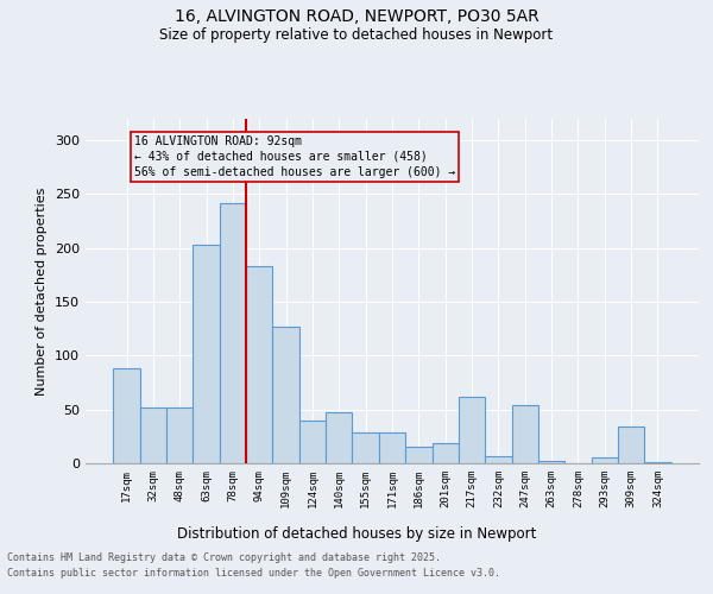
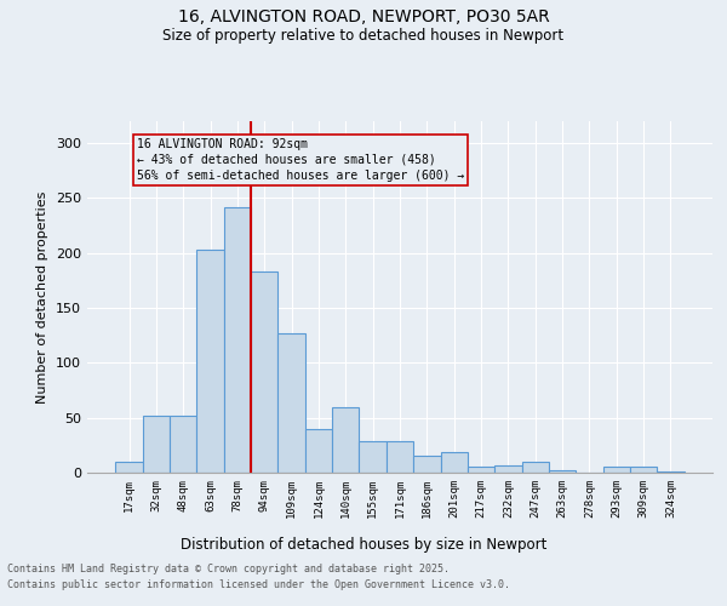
17sqm: 88 -> 10
140sqm: 48 -> 60
217sqm: 62 -> 5
247sqm: 54 -> 10
309sqm: 34 -> 6
